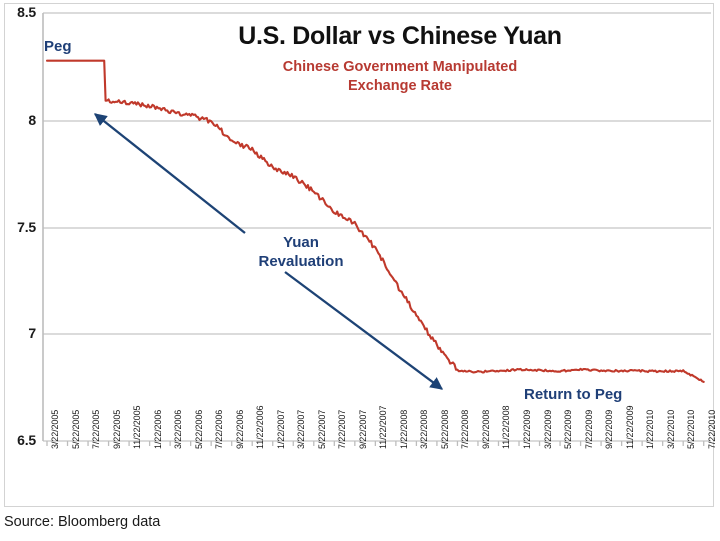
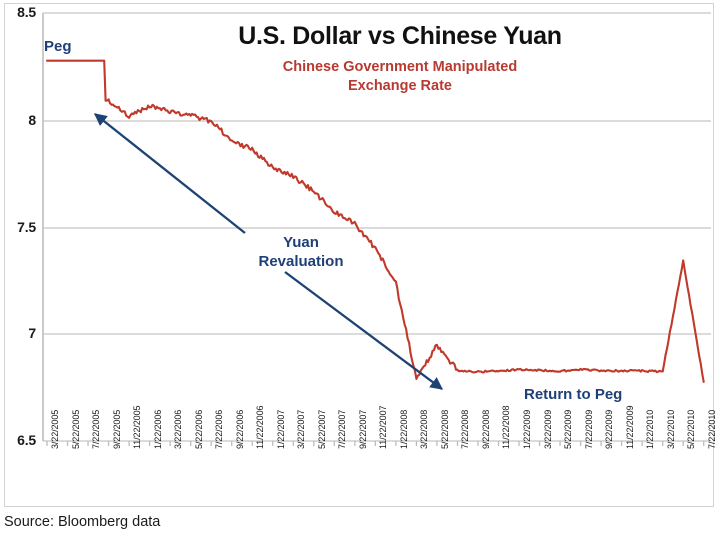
11/22/2005: 8.08 -> 8.02
3/22/2008: 7.09 -> 6.79
5/22/2010: 6.83 -> 7.34
